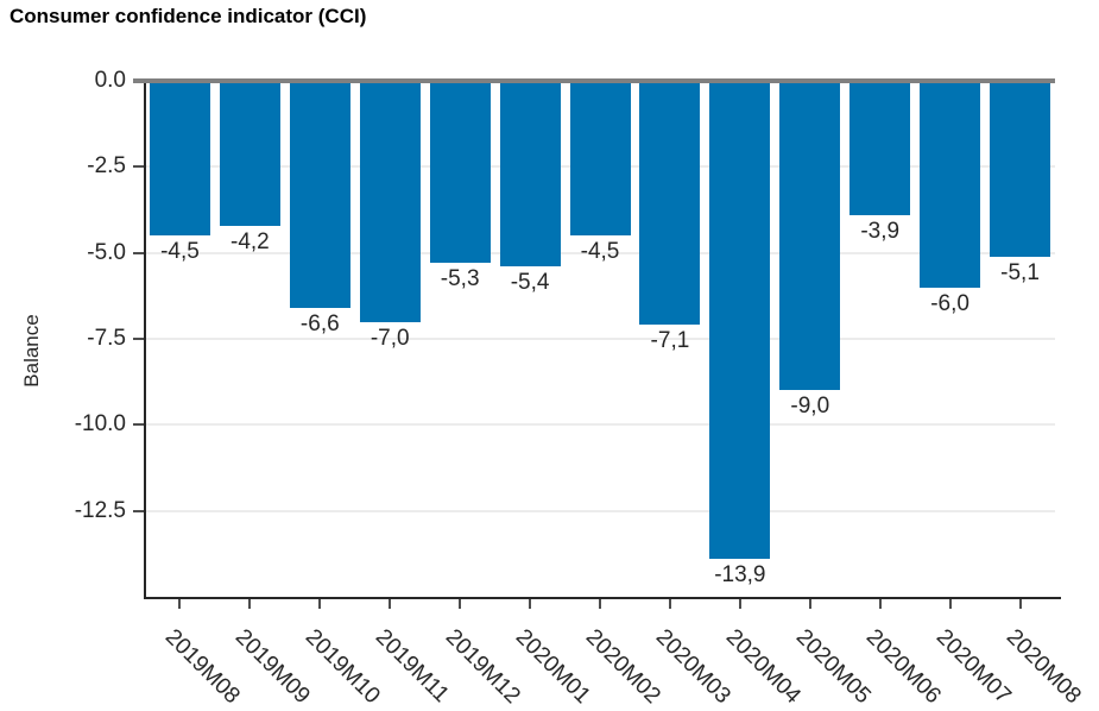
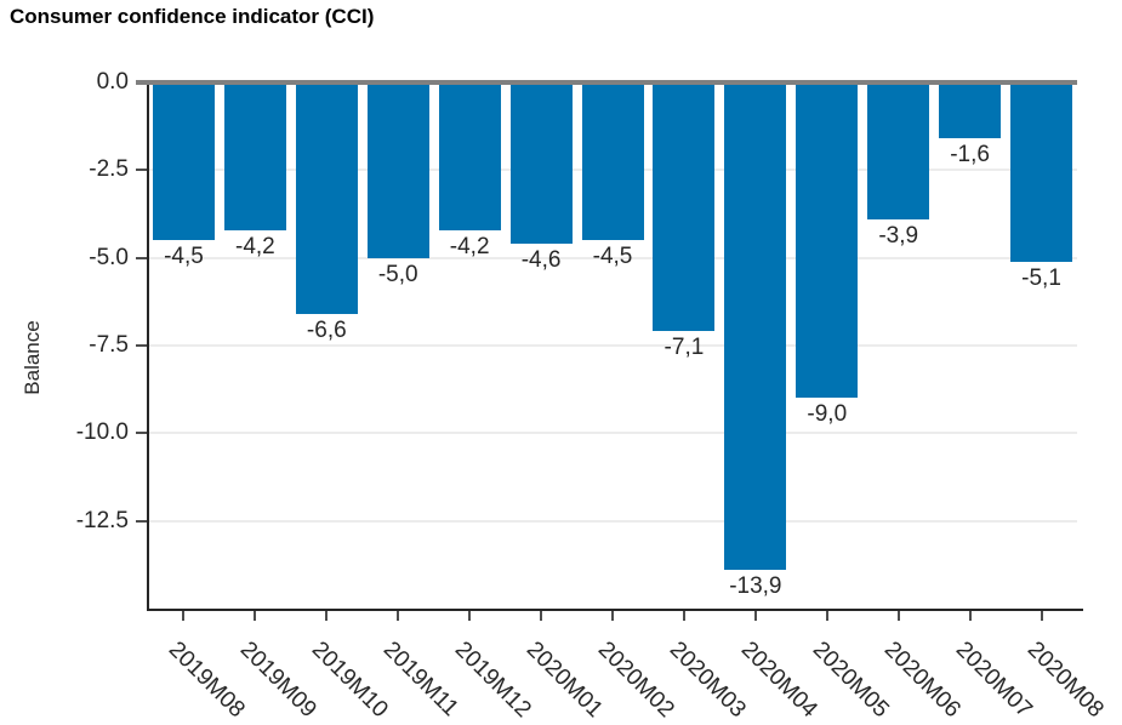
2019M11: -7,0 -> -5,0
2019M12: -5,3 -> -4,2
2020M01: -5,4 -> -4,6
2020M07: -6,0 -> -1,6
